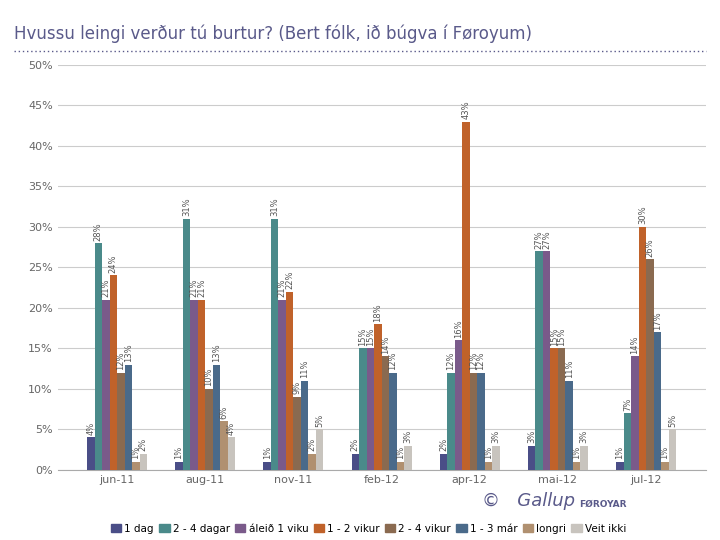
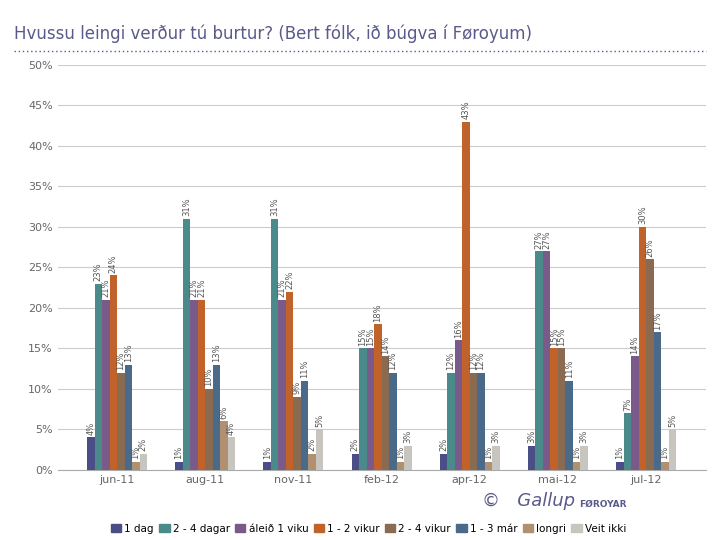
2 - 4 dagar/jun-11: 28% -> 23%
